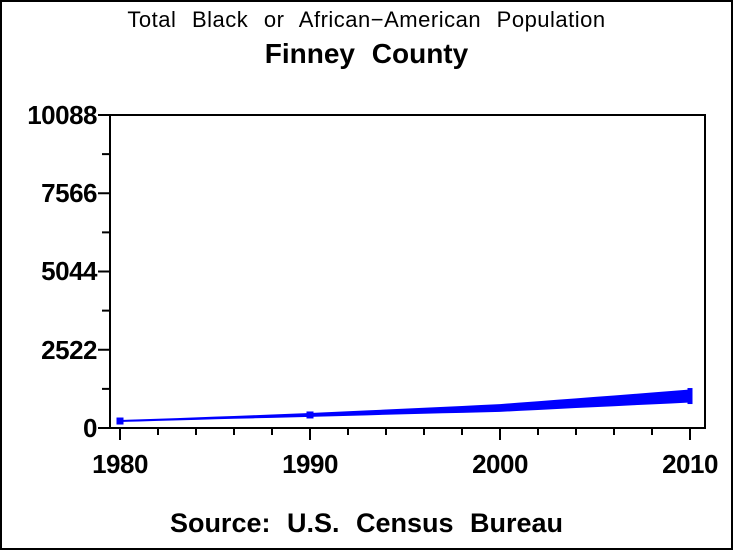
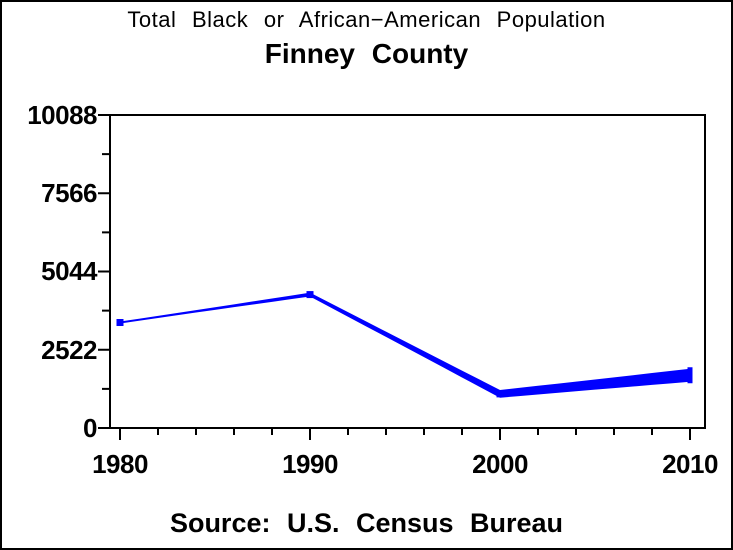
1980: 200 -> 3400
1990: 400 -> 4300
2000: 600 -> 1100
2010: 1000 -> 1700
